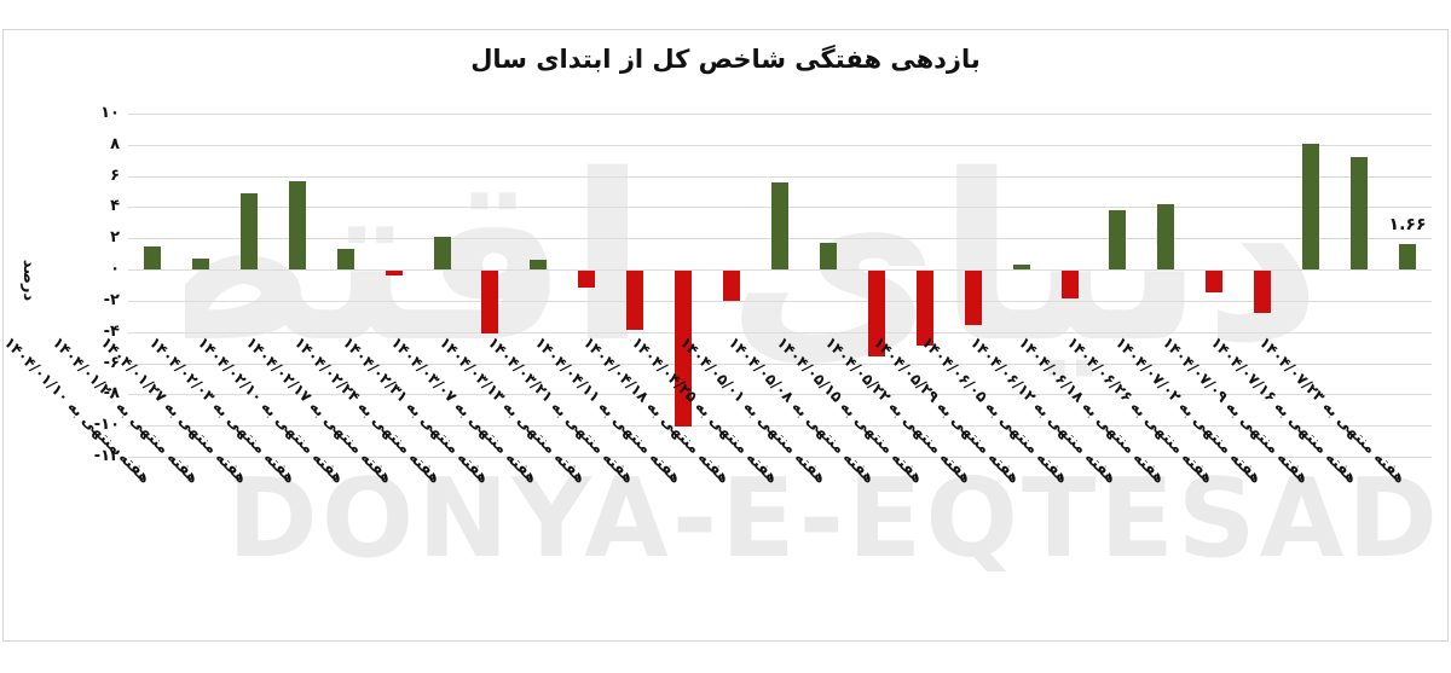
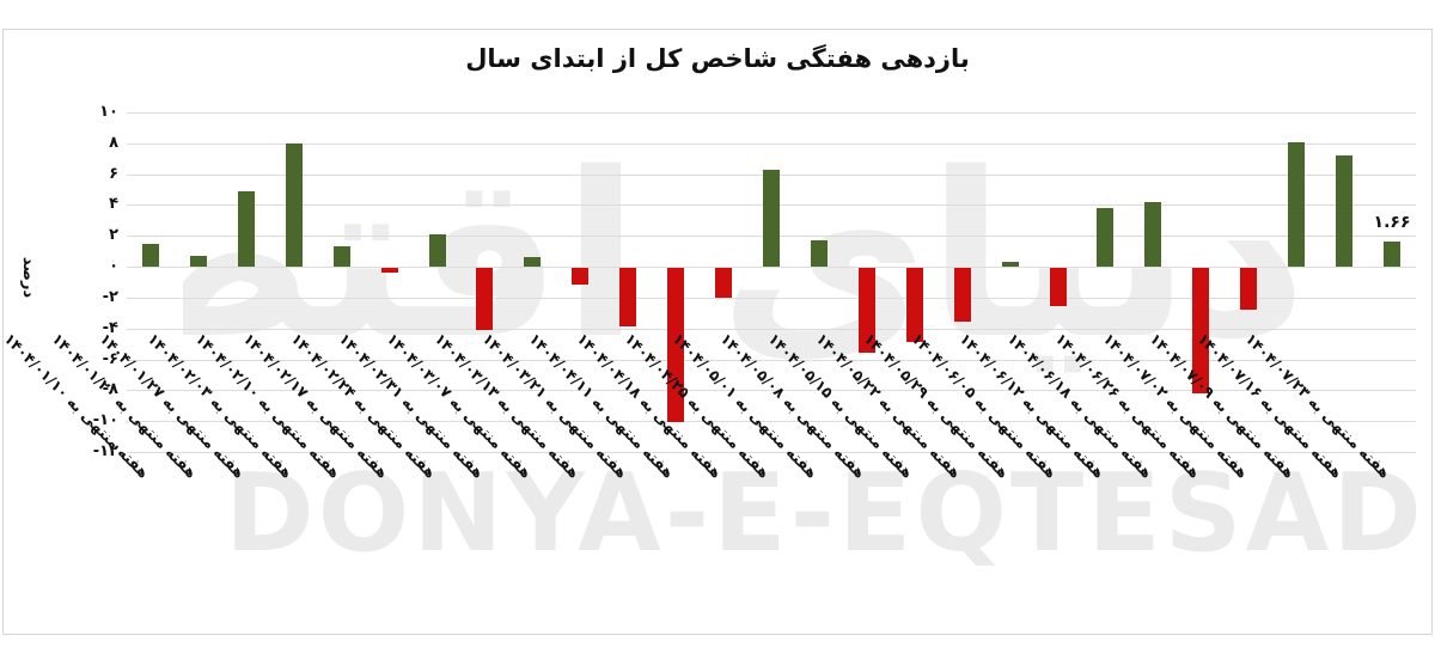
هفته منتهی به ۱۴۰۴/۰۲/۰۳: 5.7 -> 8.0
هفته منتهی به ۱۴۰۴/۰۴/۲۵: 5.6 -> 6.3
هفته منتهی به ۱۴۰۴/۰۶/۰۵: -1.8 -> -2.5
هفته منتهی به ۱۴۰۴/۰۶/۲۶: -1.4 -> -8.1
